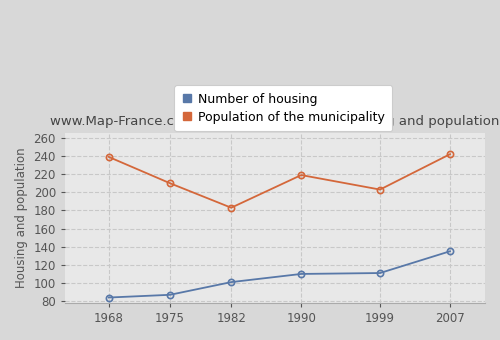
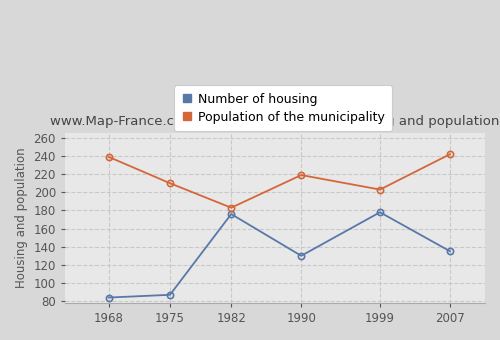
Number of housing/1982: 101 -> 176
Number of housing/1990: 110 -> 130
Number of housing/1999: 111 -> 178
